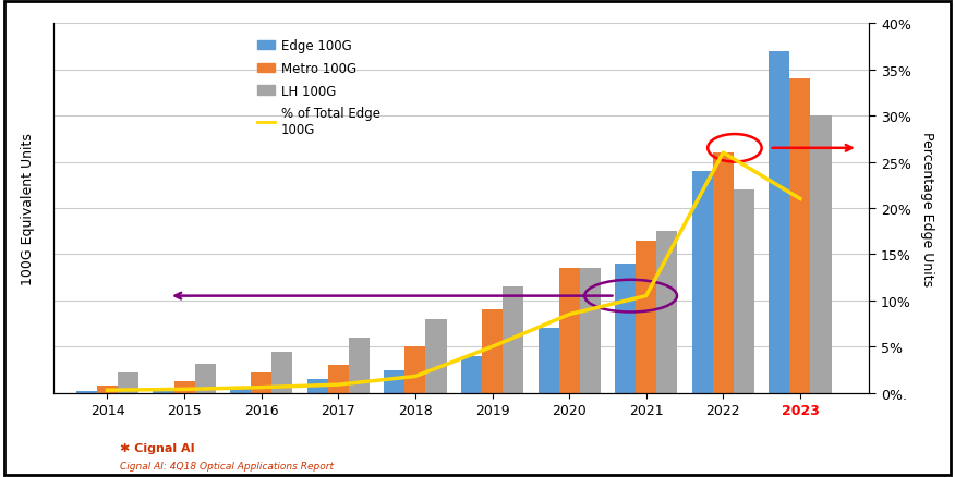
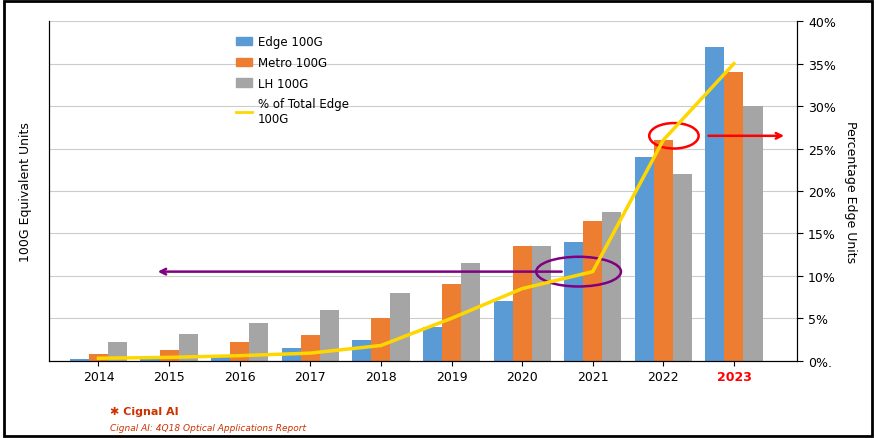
% of Total Edge 100G/2023: 21.0% -> 35.0%
